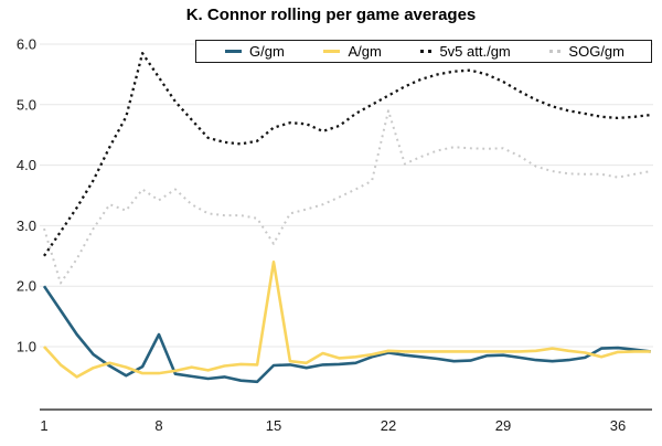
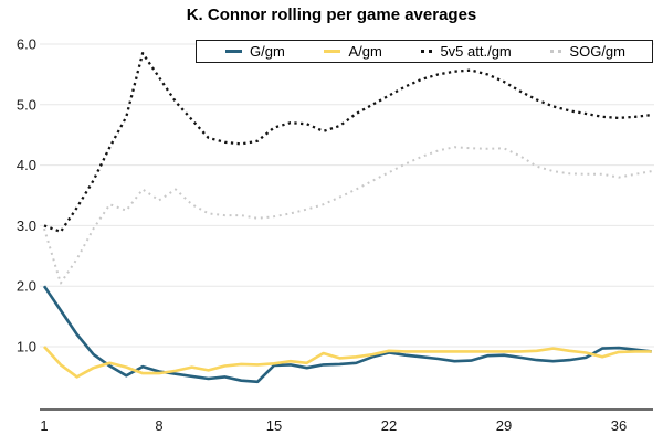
5v5 att./gm/1: 2.5 -> 3.0
G/gm/8: 1.2 -> 0.6
A/gm/15: 2.4 -> 0.7
SOG/gm/15: 2.7 -> 3.1
SOG/gm/22: 4.9 -> 3.9
